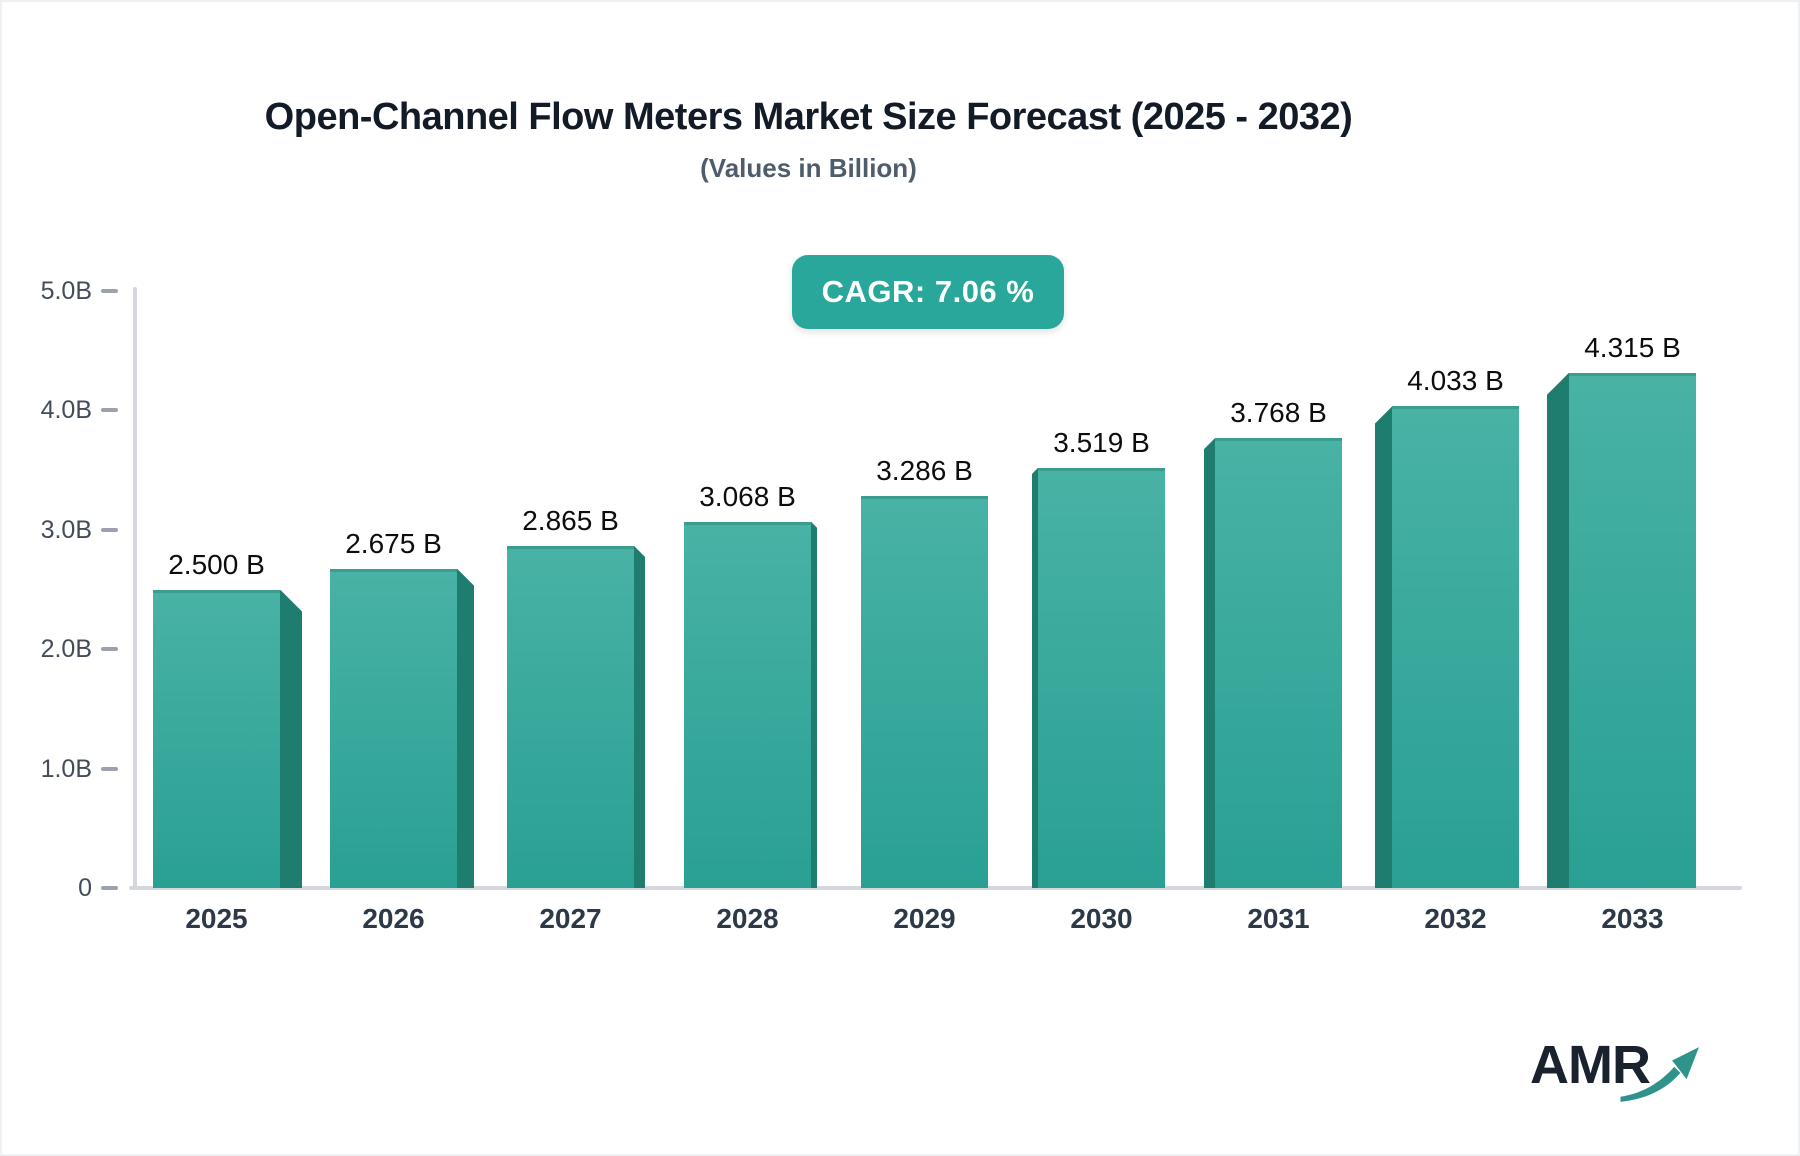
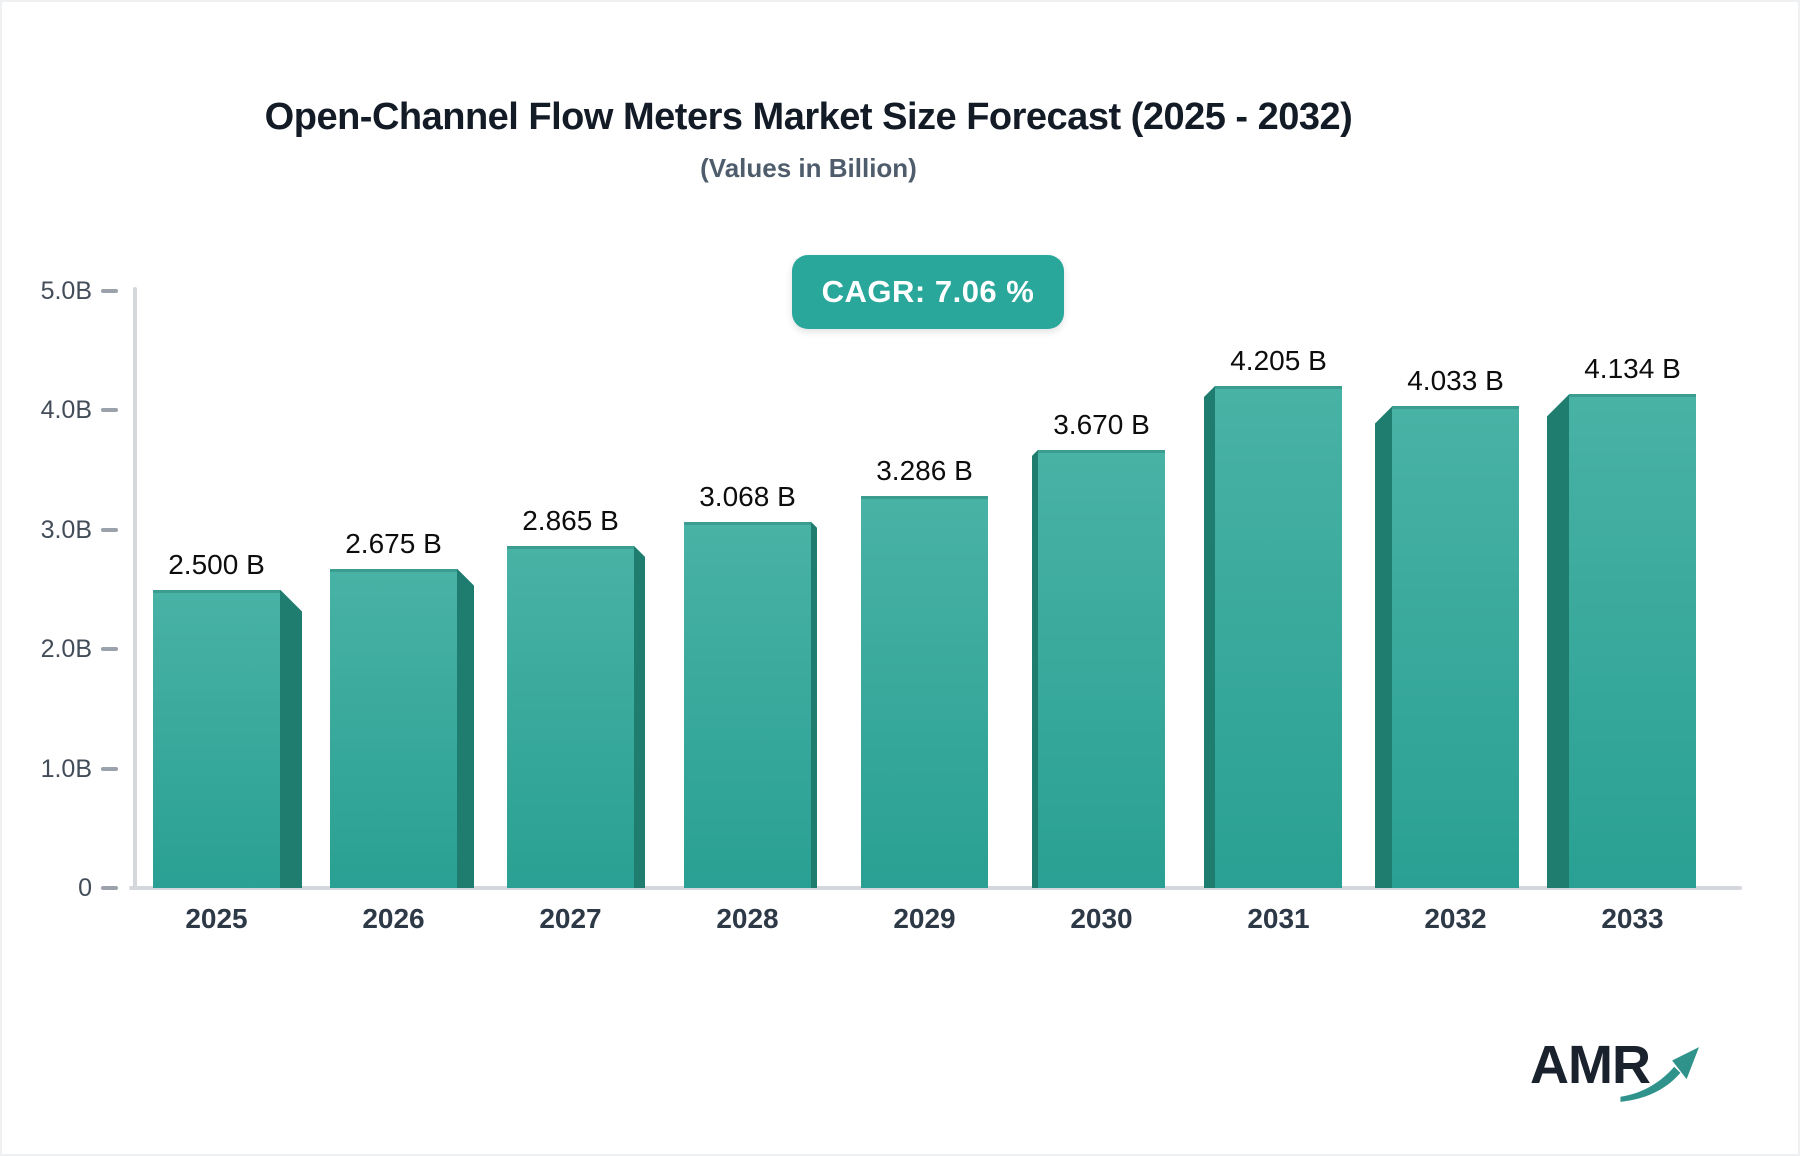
2030: 3.519 -> 3.670
2031: 3.768 -> 4.205
2033: 4.315 -> 4.134
